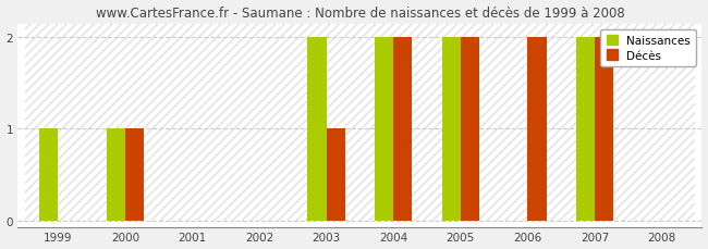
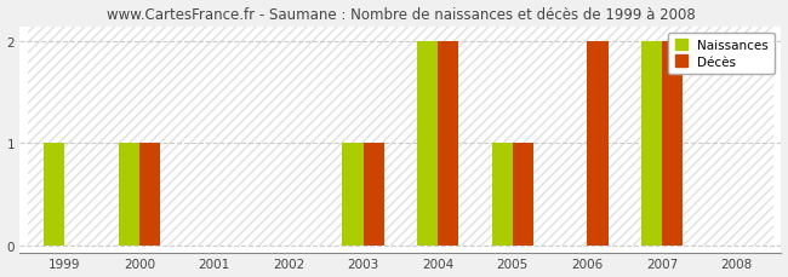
Naissances/2003: 2 -> 1
Naissances/2005: 2 -> 1
Décès/2005: 2 -> 1
